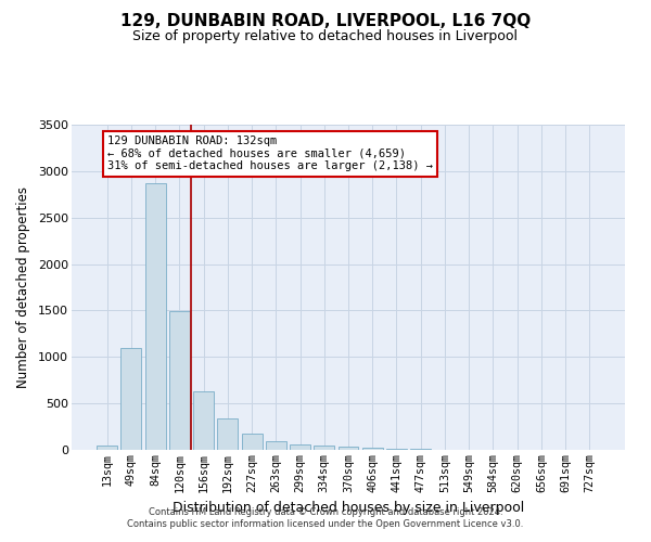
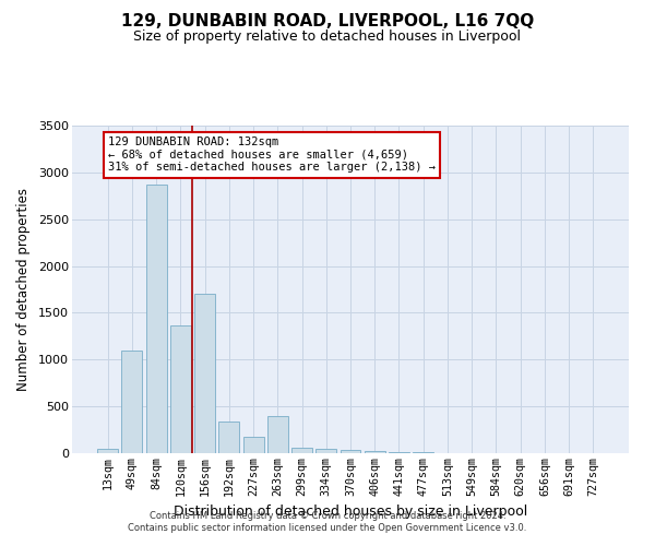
120sqm: 1490 -> 1360
156sqm: 640 -> 1700
263sqm: 100 -> 400
